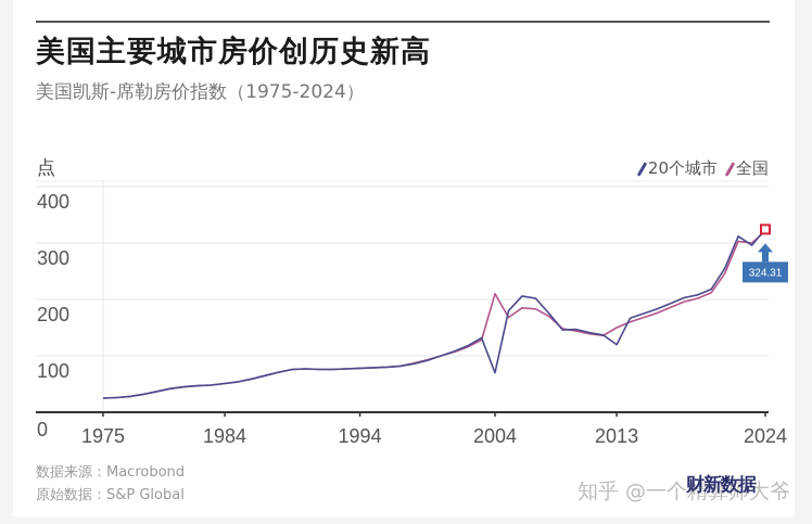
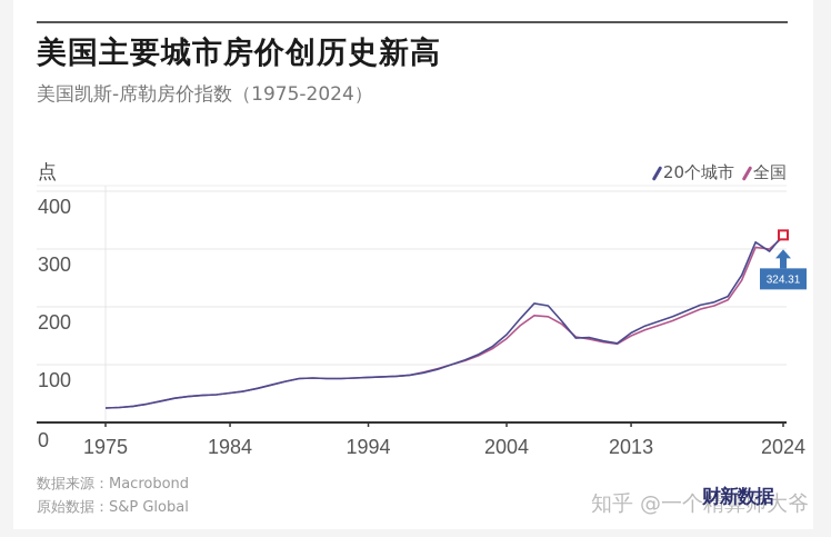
20个城市/2004: 70 -> 150
全国/2004: 210 -> 140
20个城市/2013: 120 -> 160
